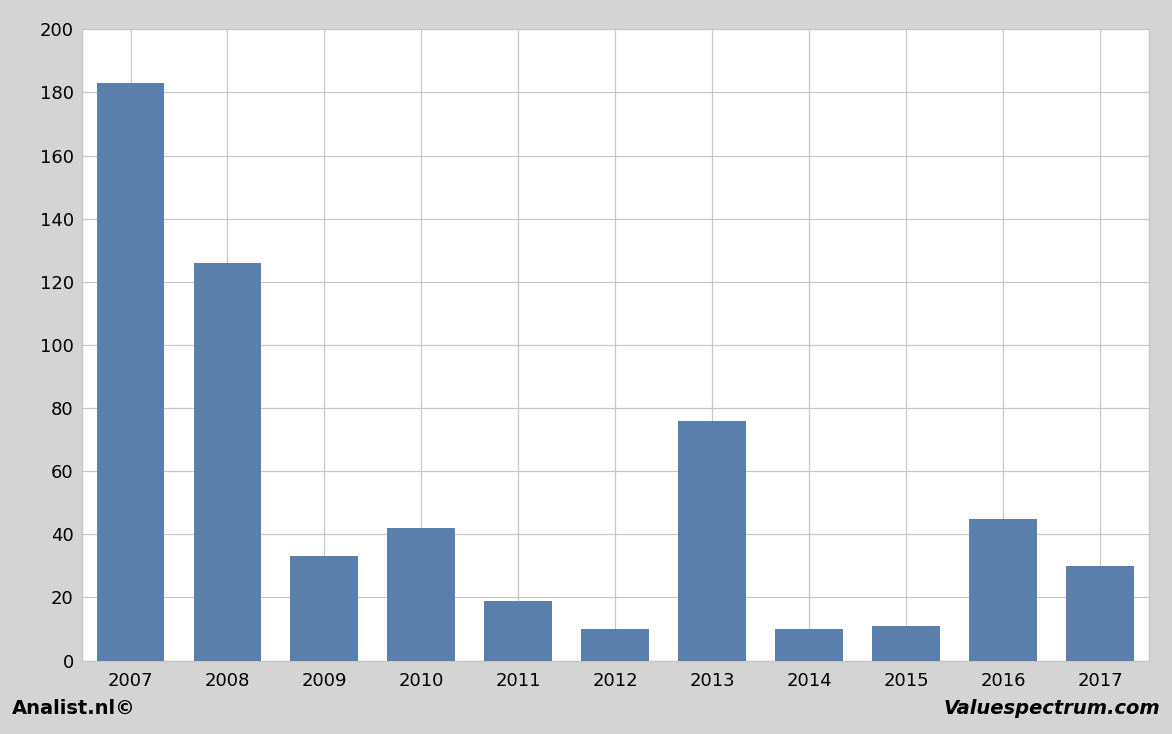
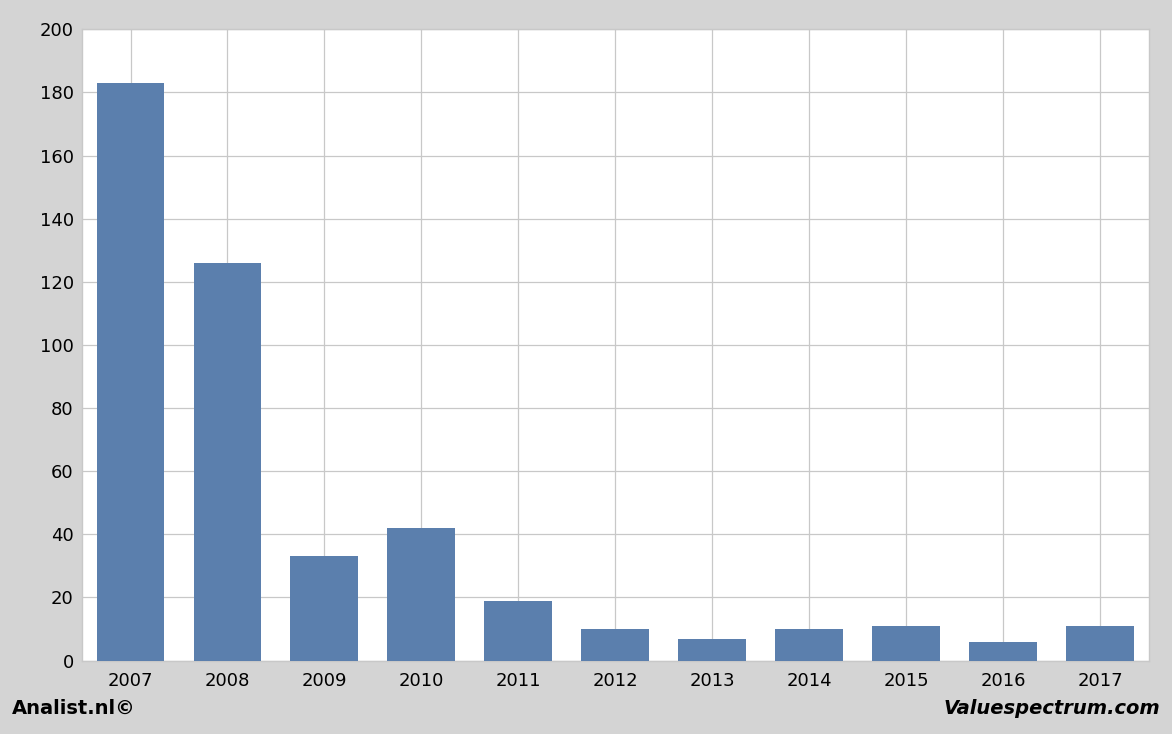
2013: 76 -> 7
2016: 45 -> 6
2017: 30 -> 11
